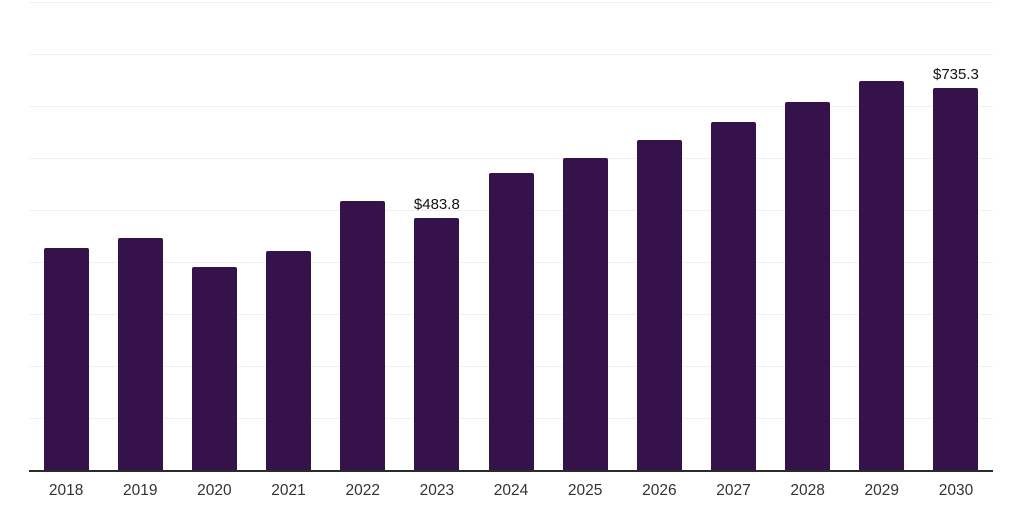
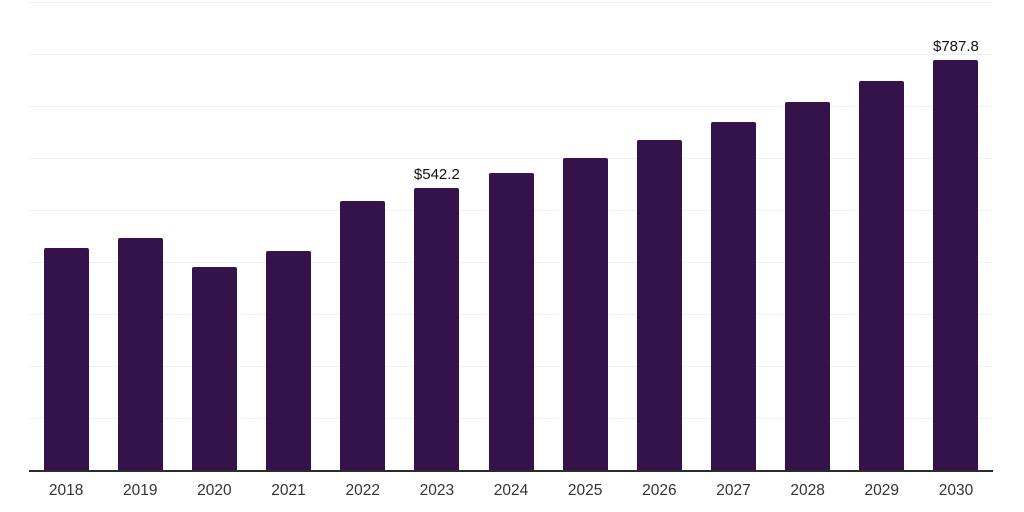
2023: $483.8 -> $542.2
2030: $735.3 -> $787.8
